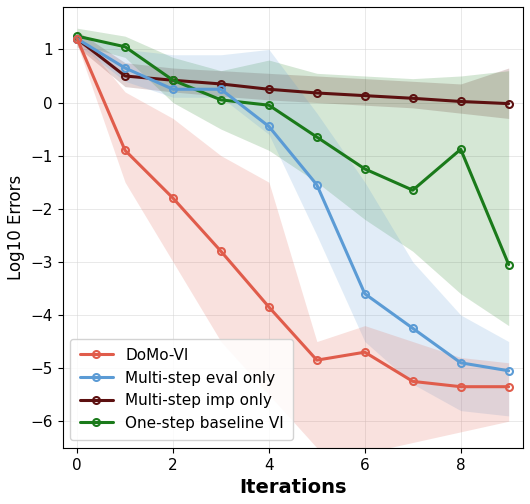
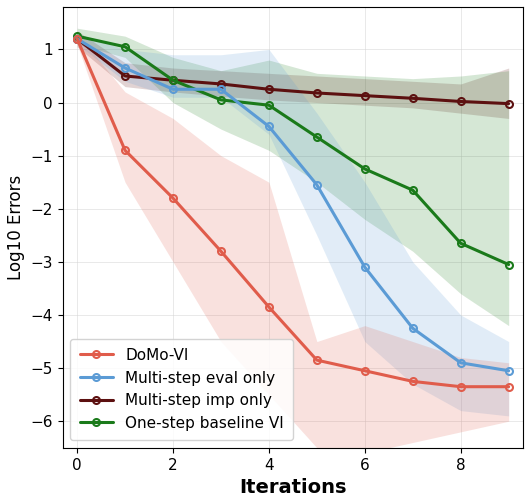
DoMo-VI/6: -4.70 -> -5.05
Multi-step eval only/6: -3.60 -> -3.10
One-step baseline VI/8: -0.88 -> -2.65
